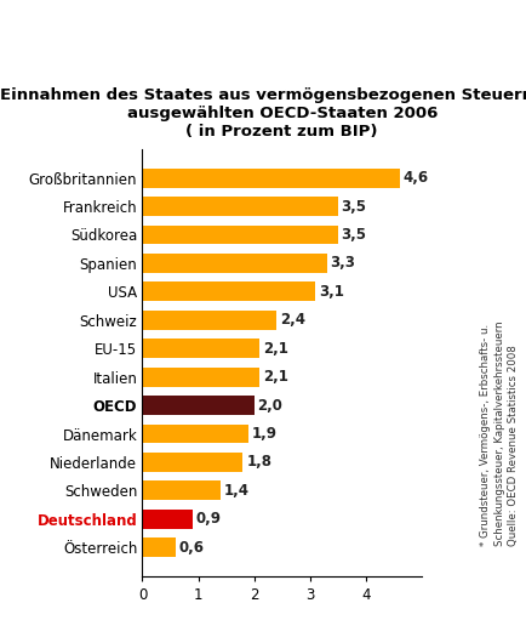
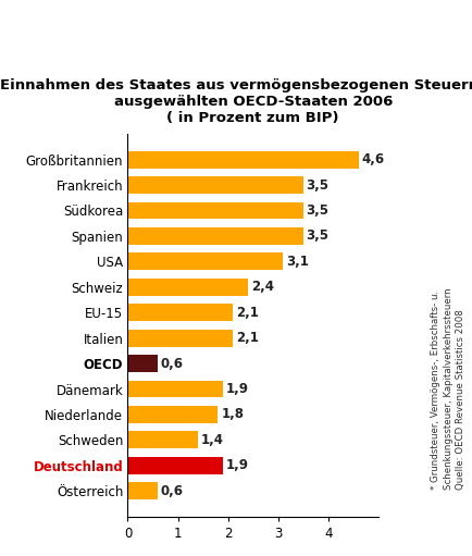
Spanien: 3,3 -> 3,5
OECD: 2,0 -> 0,6
Deutschland: 0,9 -> 1,9
